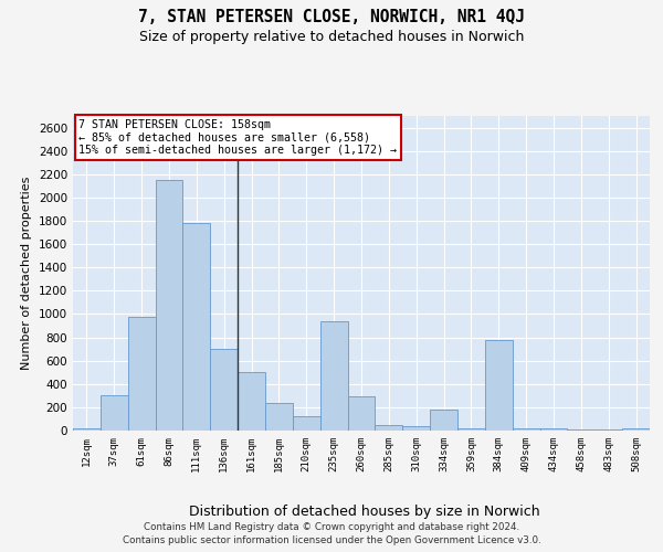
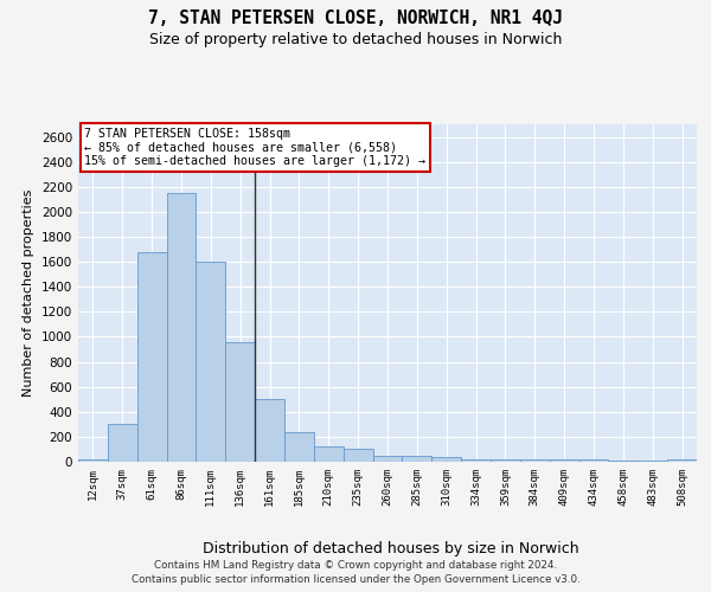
61sqm: 980 -> 1680
111sqm: 1780 -> 1600
136sqm: 700 -> 960
235sqm: 940 -> 100
260sqm: 290 -> 50
334sqm: 180 -> 20
384sqm: 780 -> 20
